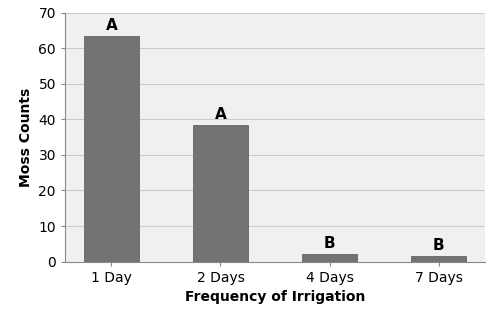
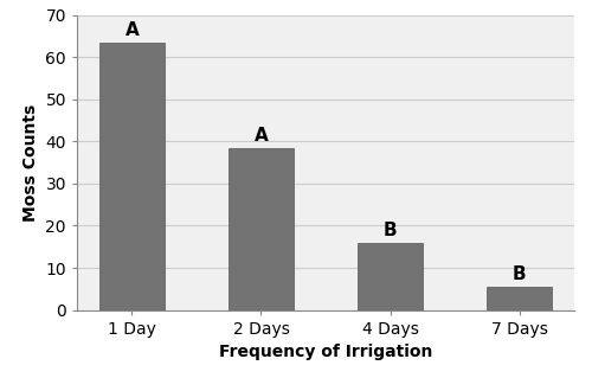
4 Days: 2.1 -> 16.0
7 Days: 1.5 -> 5.5
